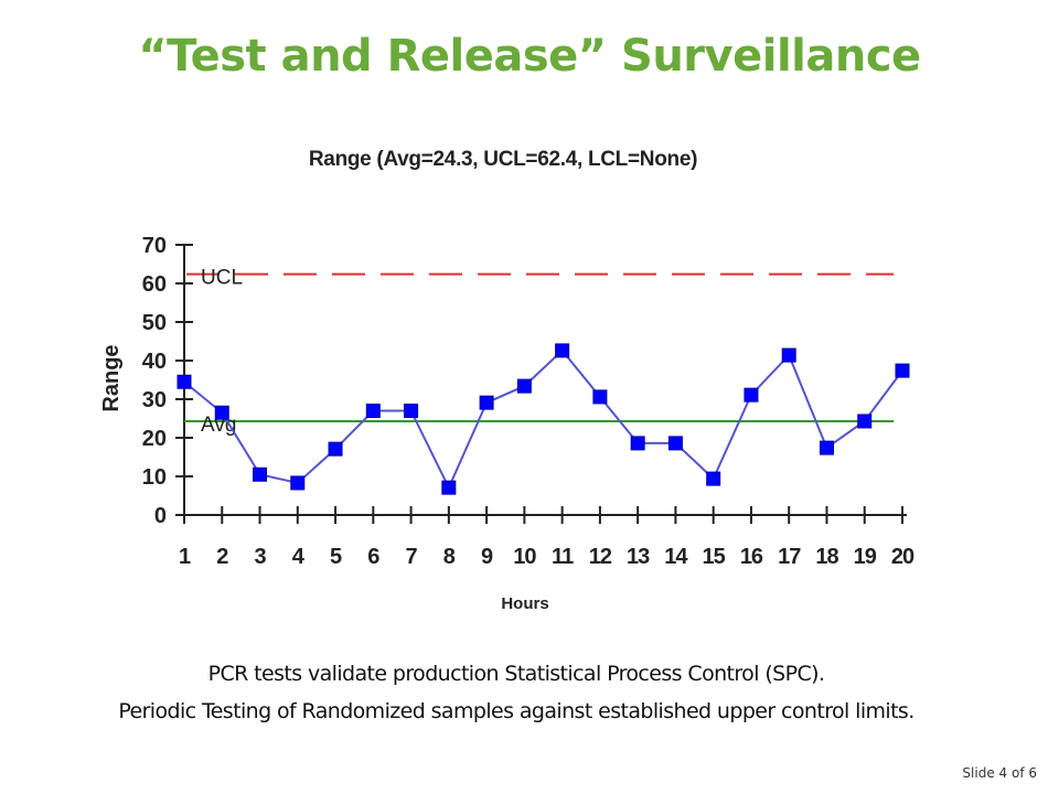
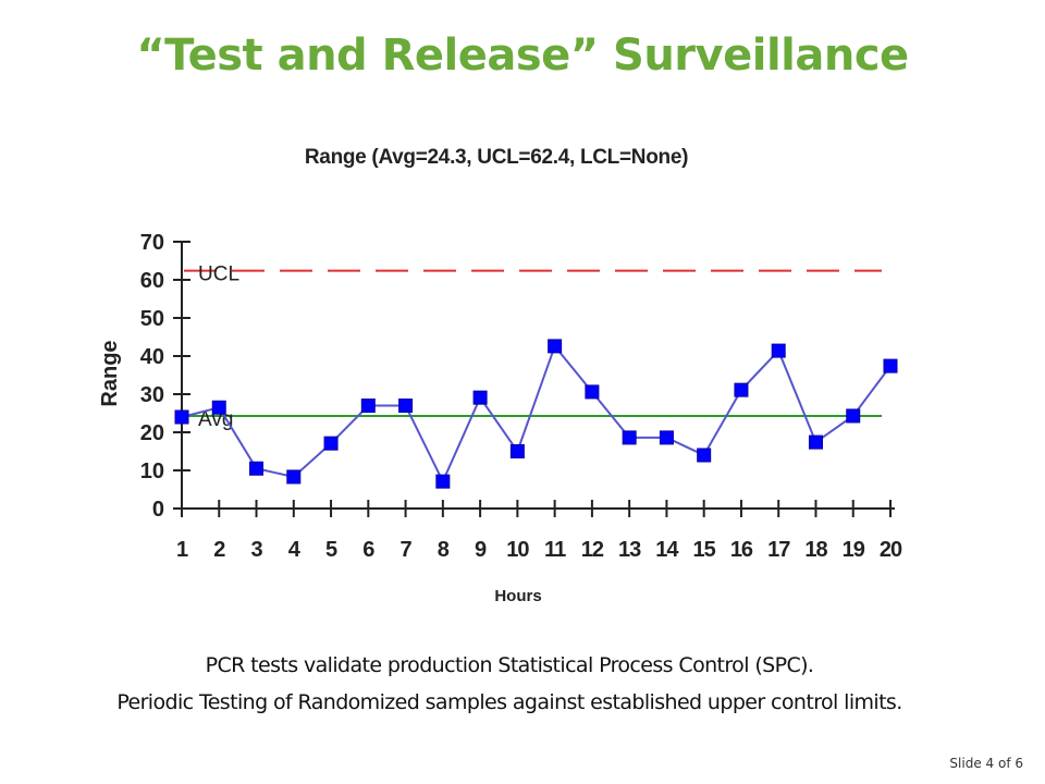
1: 34 -> 24
10: 33 -> 15
15: 9 -> 14
